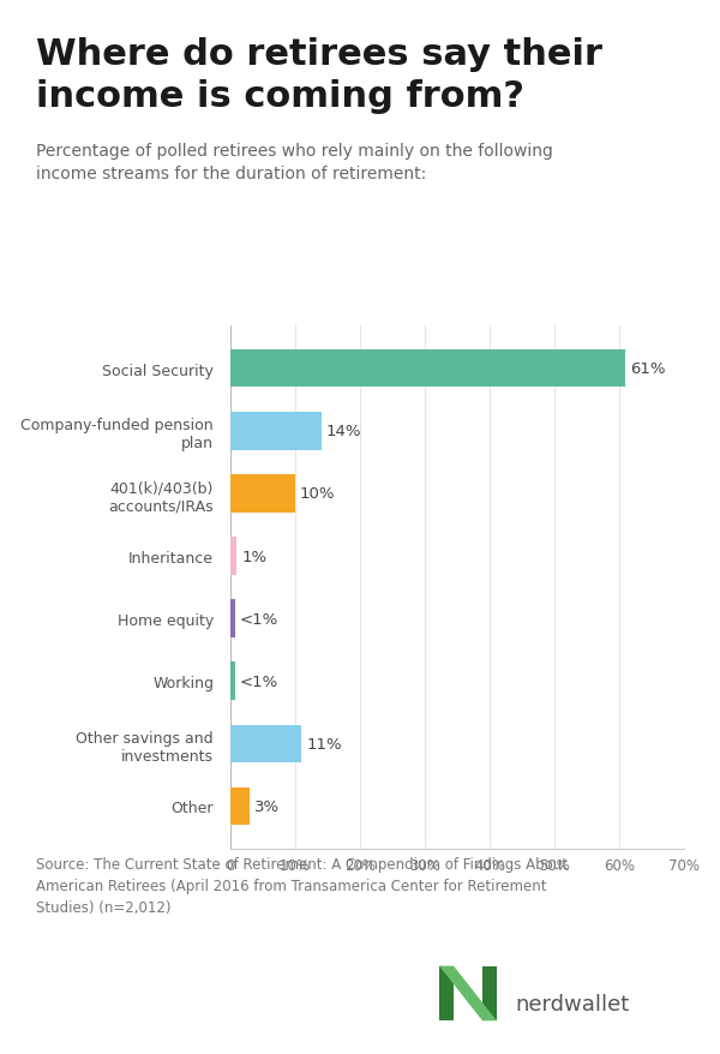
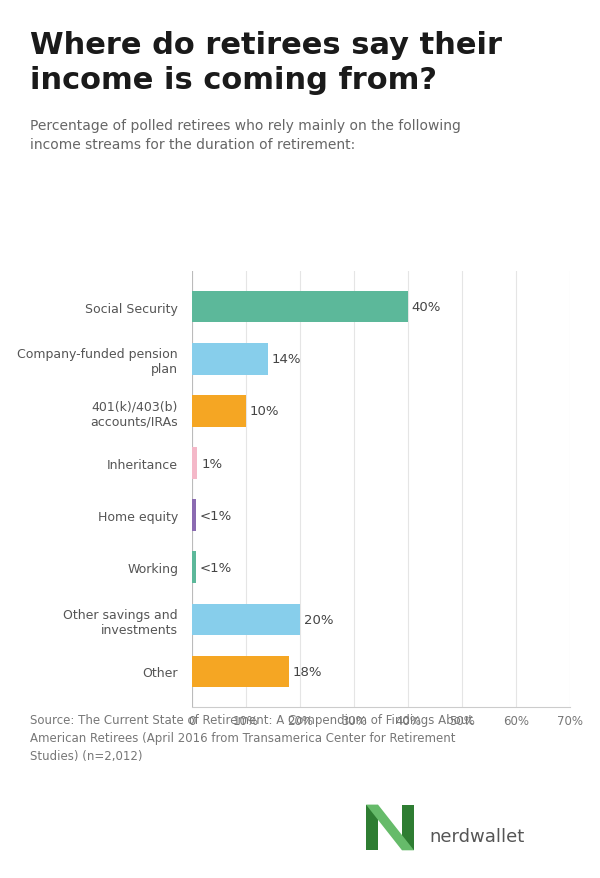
Social Security: 61% -> 40%
Other savings and investments: 11% -> 20%
Other: 3% -> 18%
